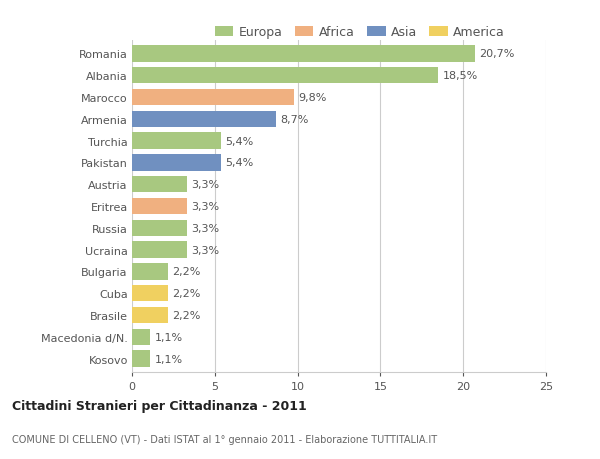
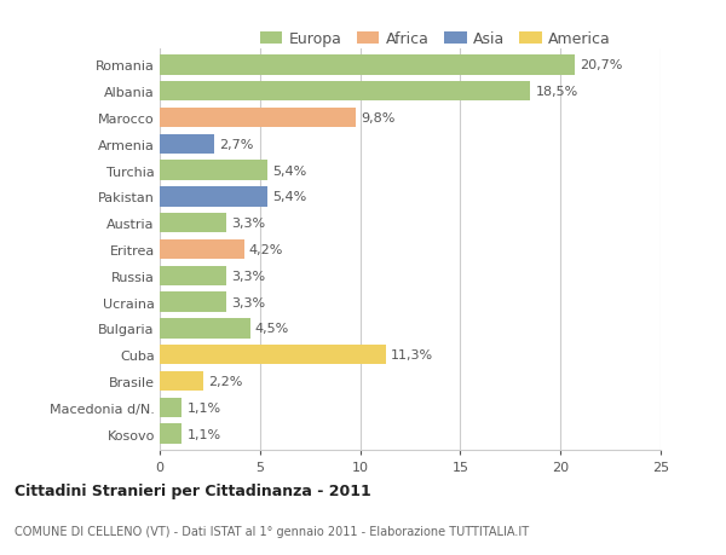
Armenia: 8,7% -> 2,7%
Eritrea: 3,3% -> 4,2%
Bulgaria: 2,2% -> 4,5%
Cuba: 2,2% -> 11,3%
